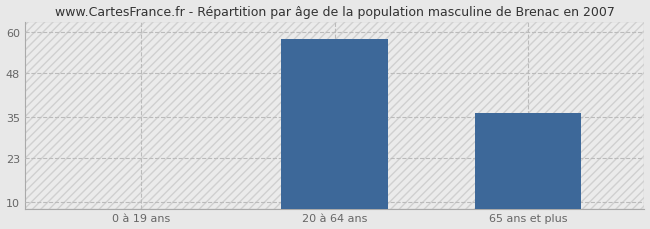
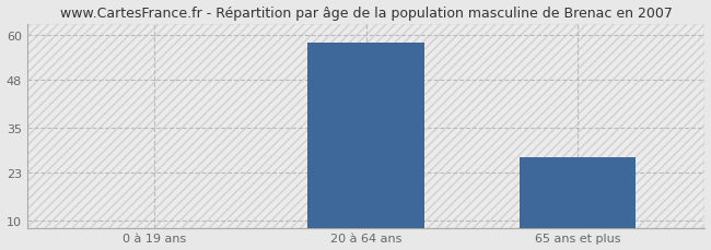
65 ans et plus: 36 -> 27
